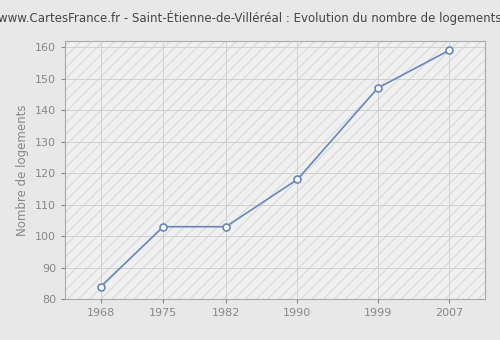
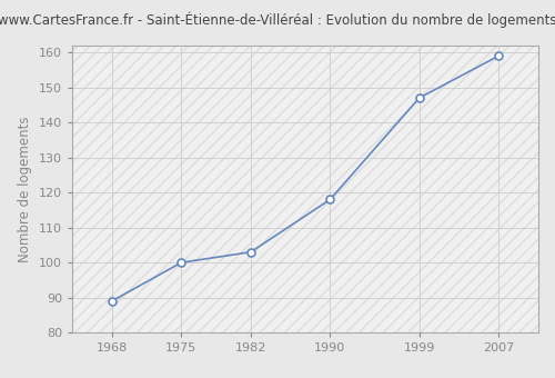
1968: 84 -> 89
1975: 103 -> 100
